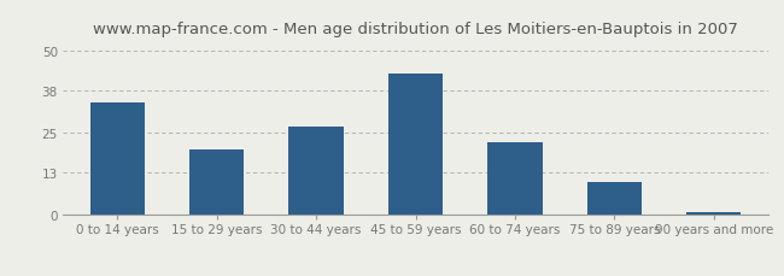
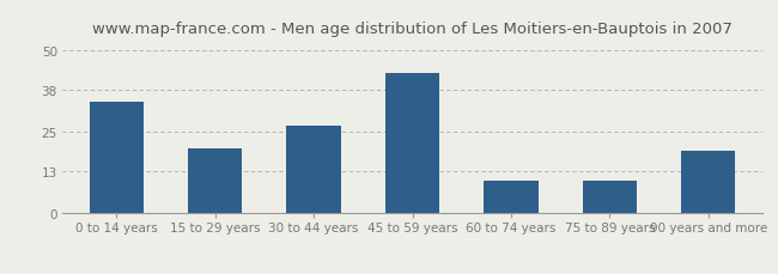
60 to 74 years: 22 -> 10
90 years and more: 1 -> 19
